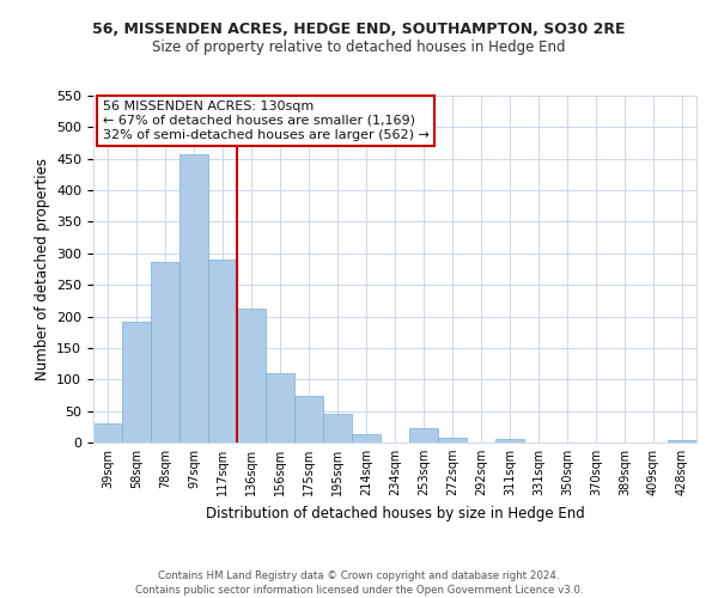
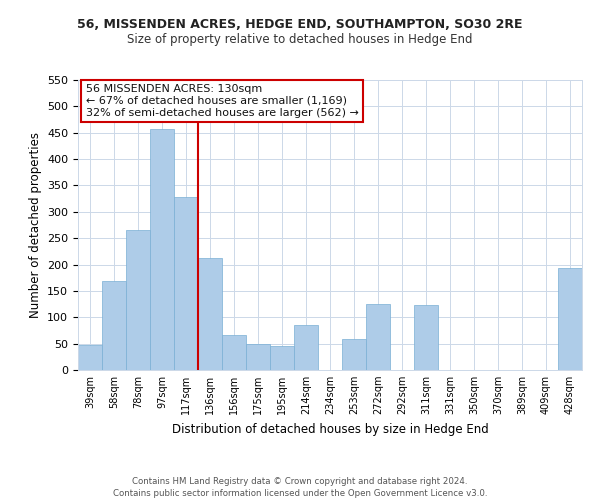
39sqm: 30 -> 48
58sqm: 192 -> 168
78sqm: 287 -> 266
117sqm: 291 -> 328
156sqm: 110 -> 66
175sqm: 74 -> 50
214sqm: 13 -> 86
253sqm: 22 -> 58
272sqm: 8 -> 126
311sqm: 5 -> 124
428sqm: 4 -> 194
